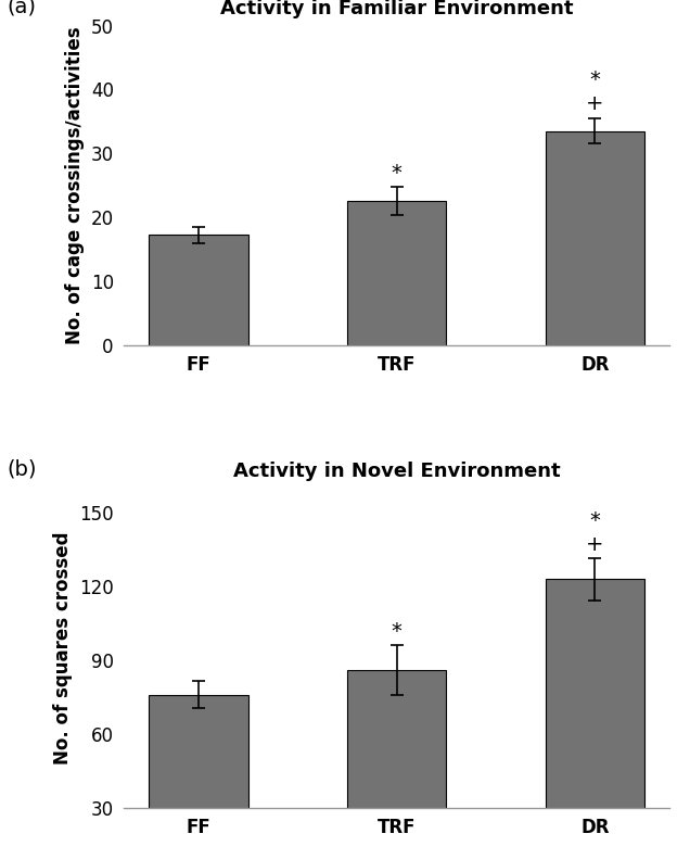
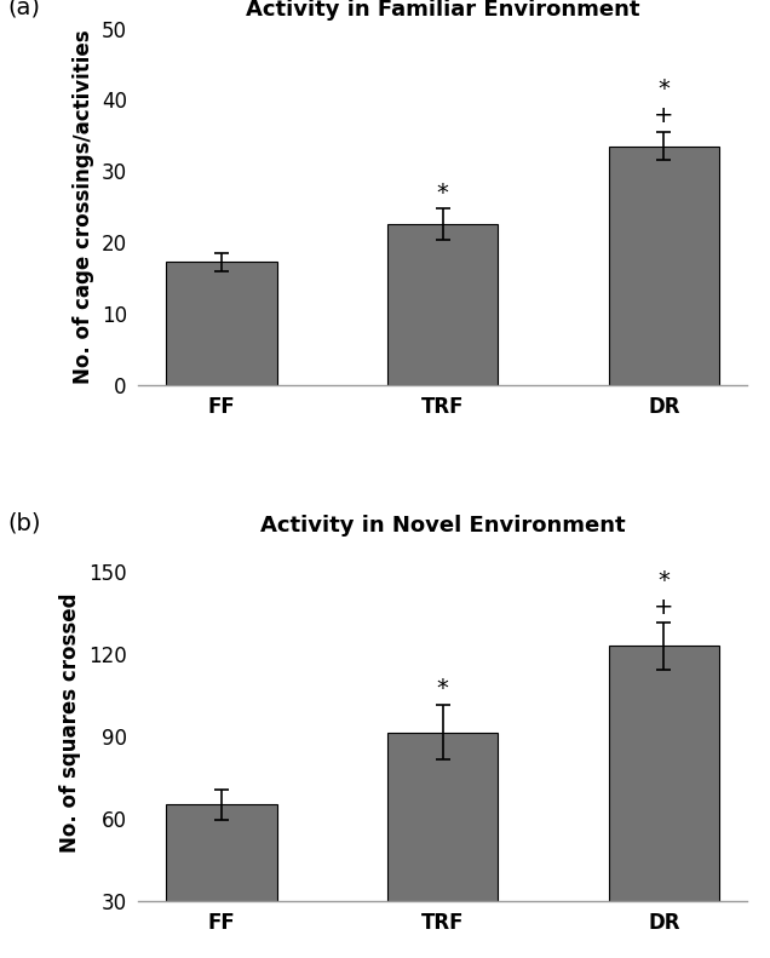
Activity in Novel Environment/FF: 76.0 -> 65.0
Activity in Novel Environment/TRF: 86.0 -> 91.5
